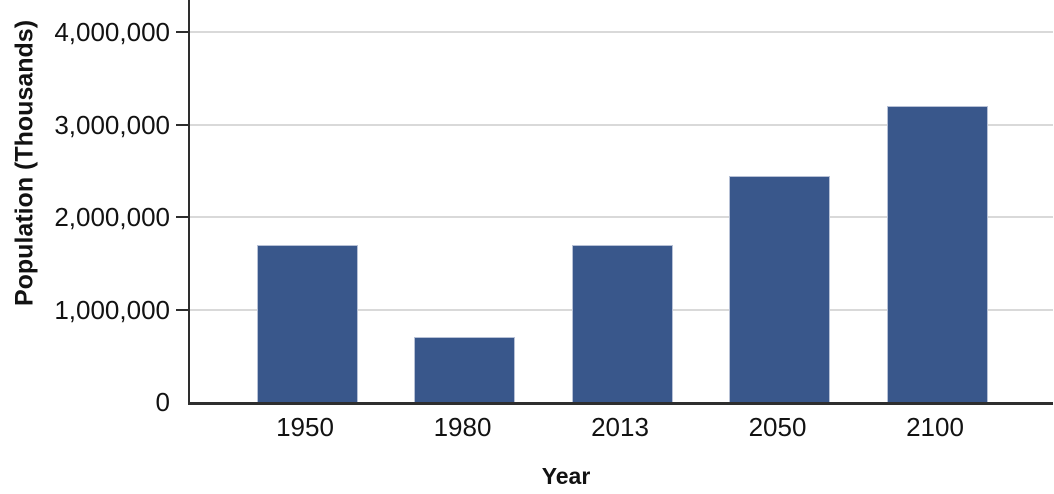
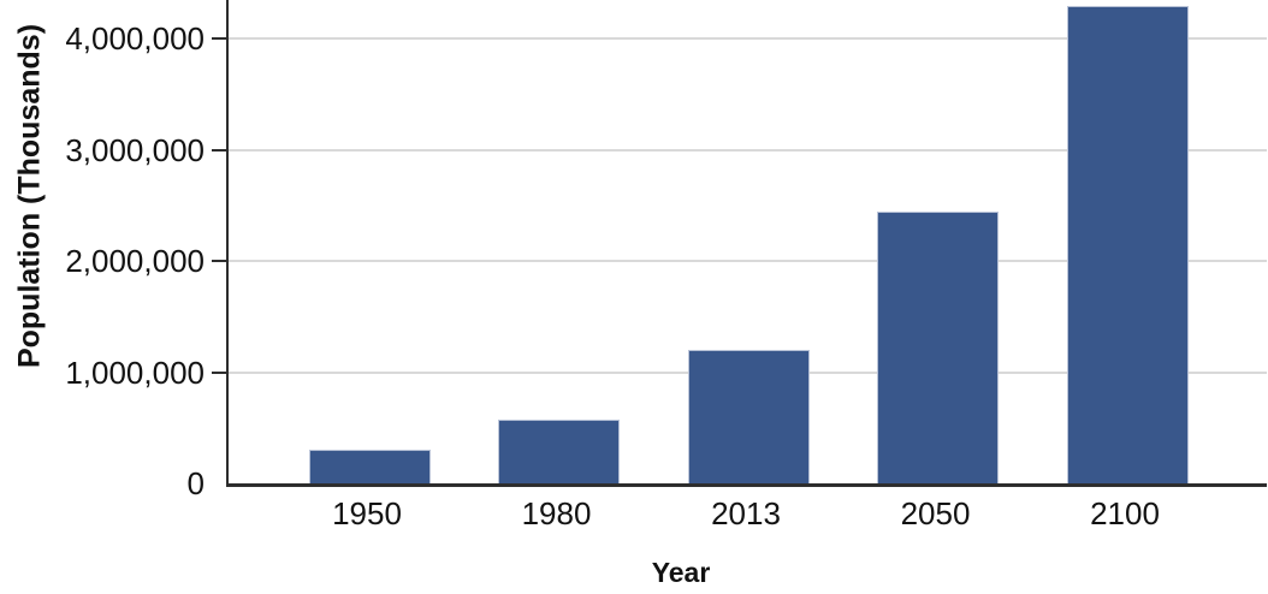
1950: 1700000 -> 300000
1980: 700000 -> 600000
2013: 1700000 -> 1200000
2100: 3200000 -> 4300000
